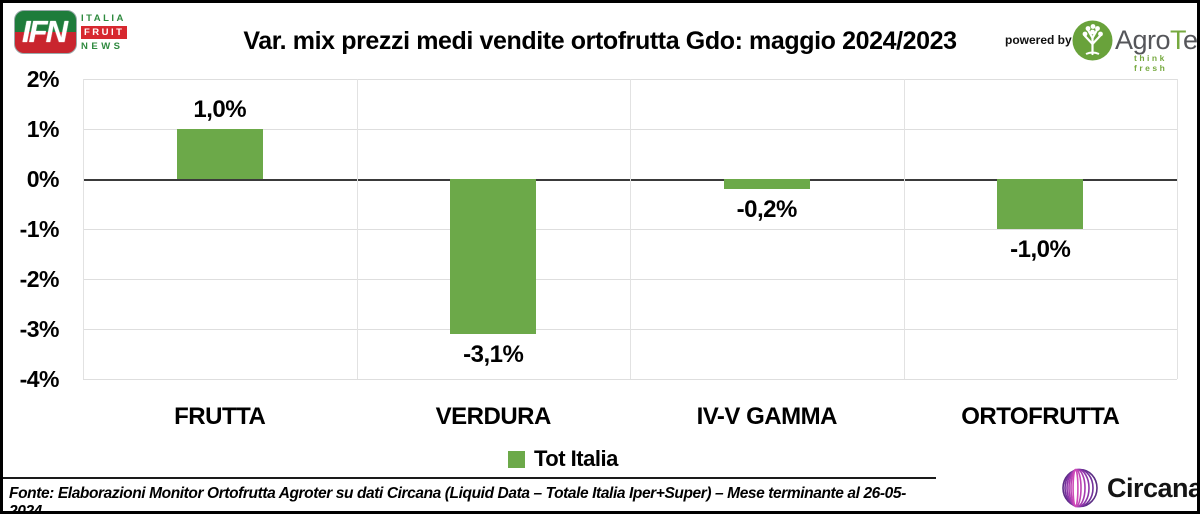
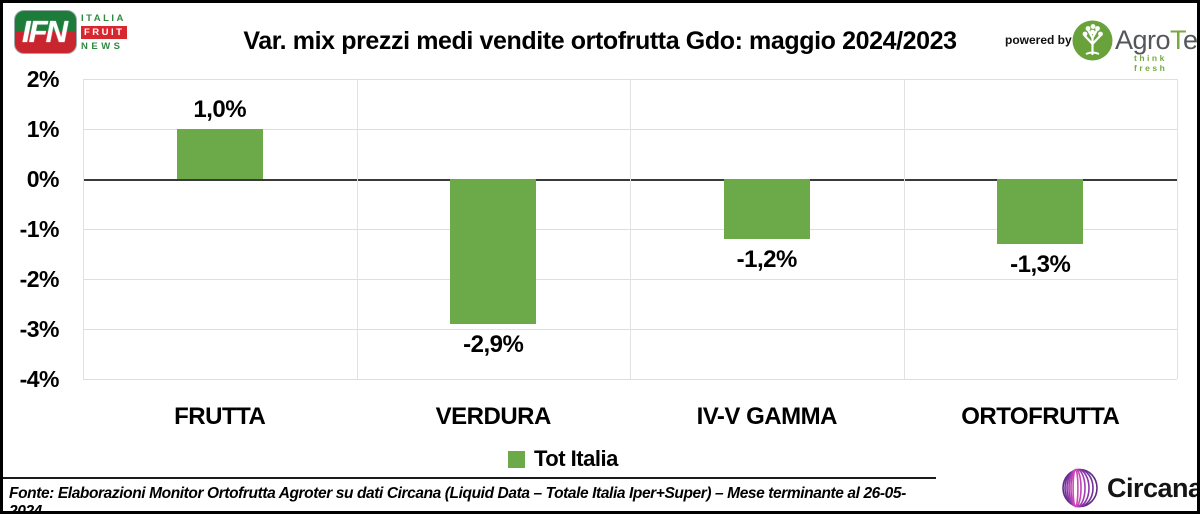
VERDURA: -3,1% -> -2,9%
IV-V GAMMA: -0,2% -> -1,2%
ORTOFRUTTA: -1,0% -> -1,3%
